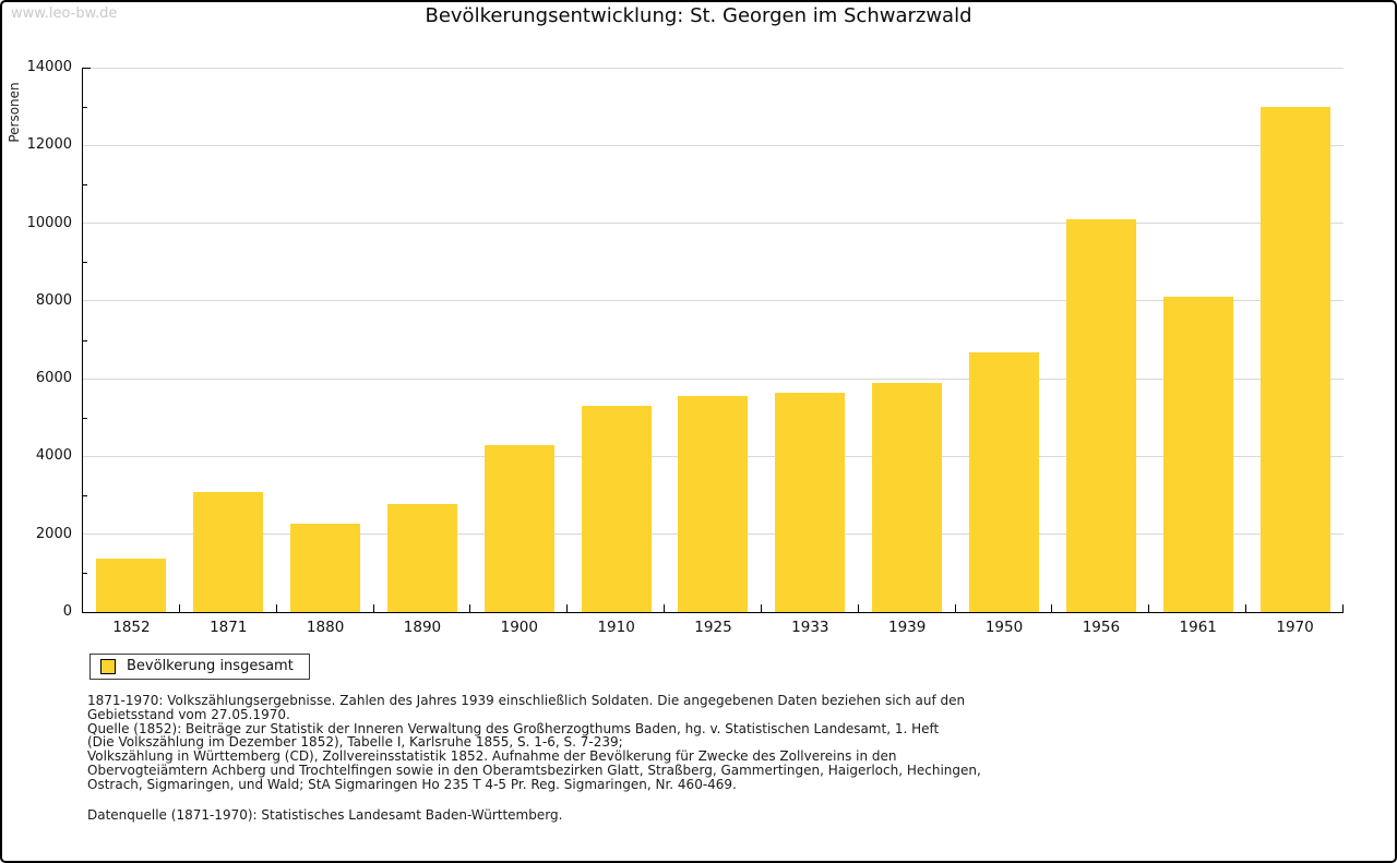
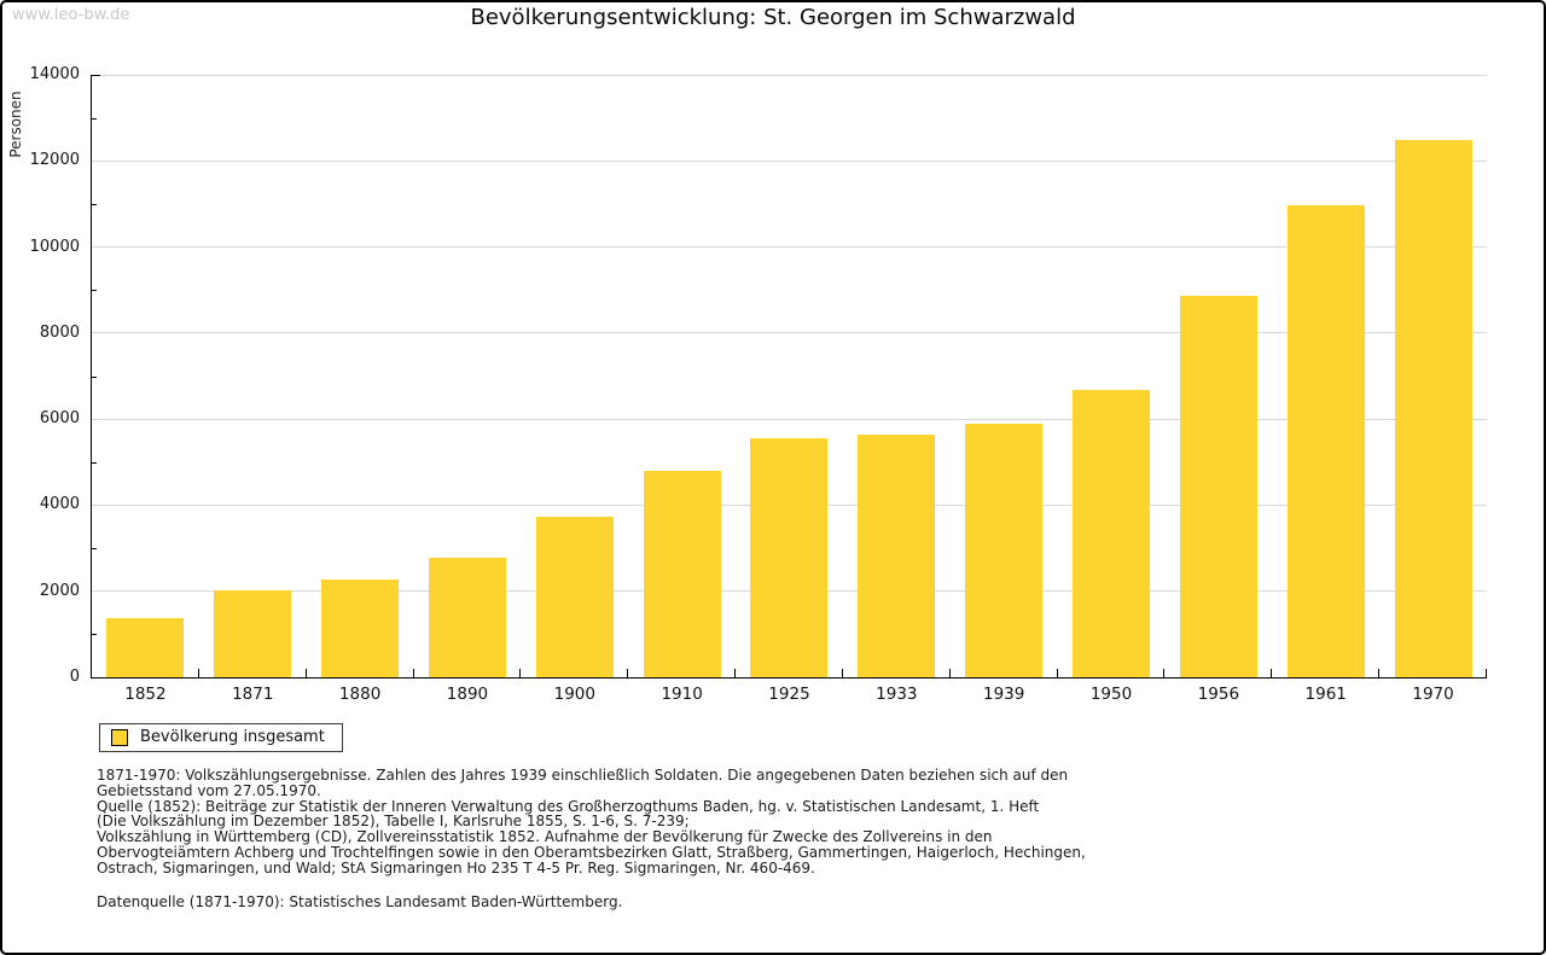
1871: 3100 -> 2000
1900: 4300 -> 3700
1910: 5300 -> 4800
1956: 10100 -> 8900
1961: 8100 -> 11000
1970: 13000 -> 12500
